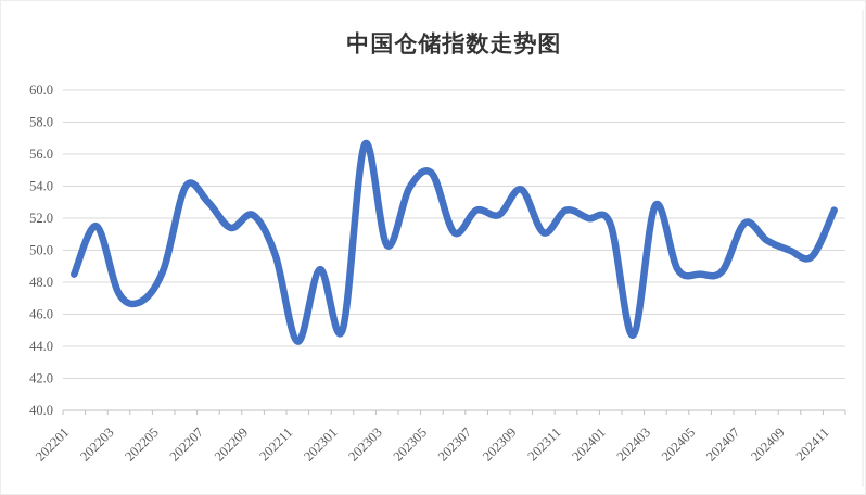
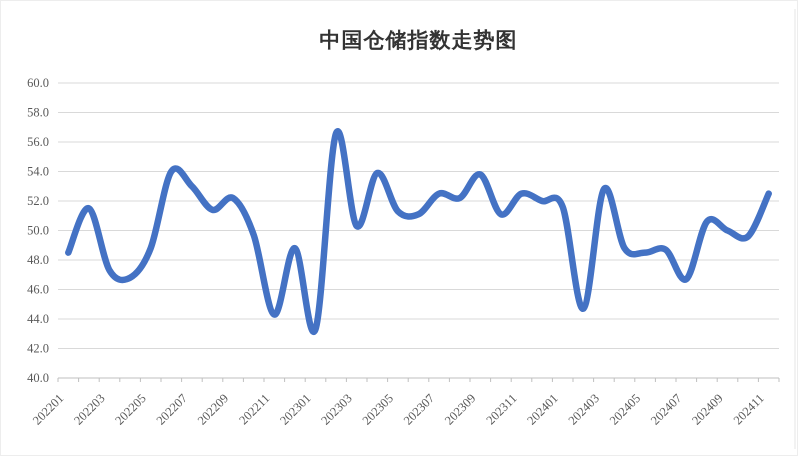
202301: 45.0 -> 43.3
202305: 54.8 -> 51.3
202407: 51.7 -> 46.7
